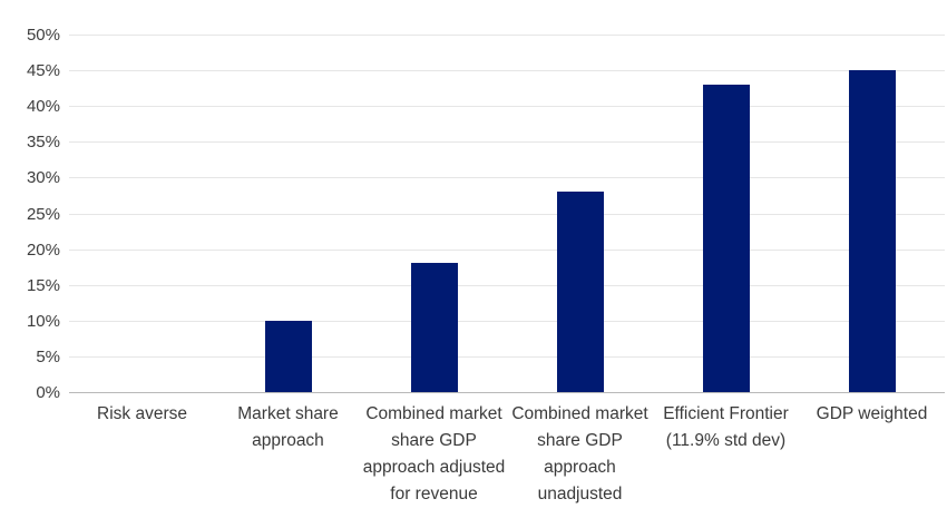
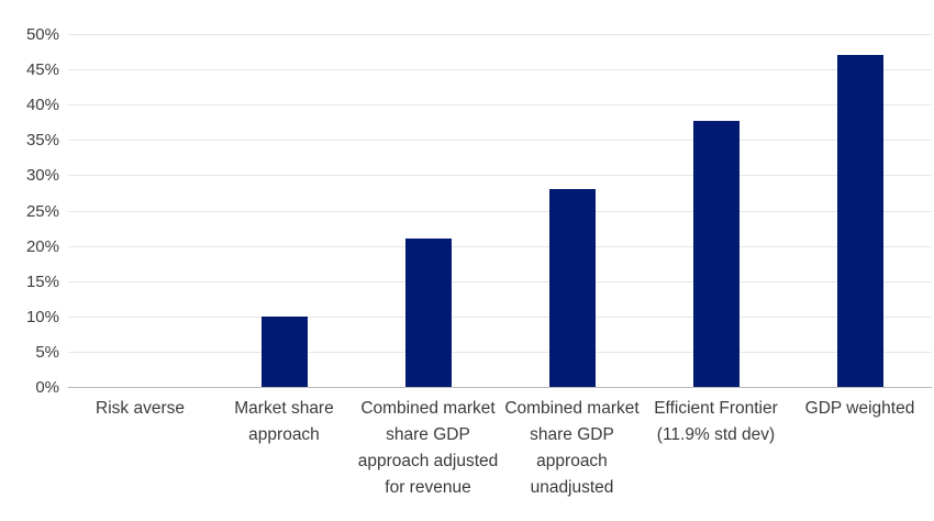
Combined market share GDP approach adjusted for revenue: 18% -> 21%
Efficient Frontier (11.9% std dev): 43% -> 38%
GDP weighted: 45% -> 47%
